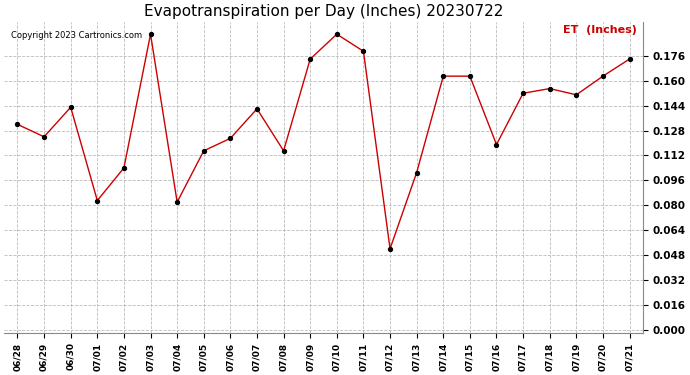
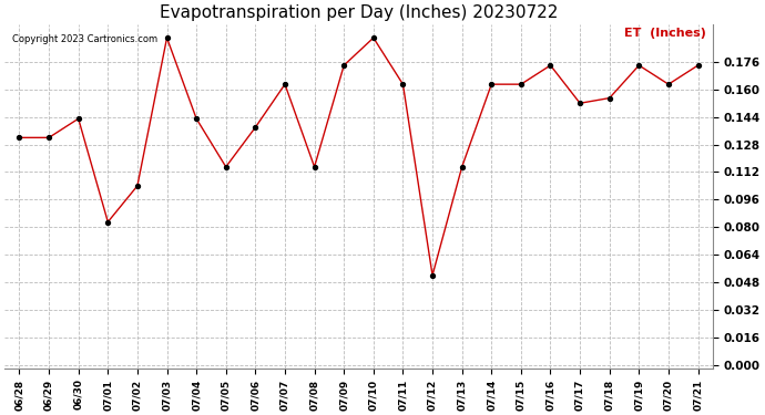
06/29: 0.124 -> 0.132
07/04: 0.082 -> 0.143
07/06: 0.123 -> 0.138
07/07: 0.142 -> 0.163
07/11: 0.179 -> 0.163
07/13: 0.101 -> 0.115
07/16: 0.119 -> 0.174
07/19: 0.151 -> 0.174
